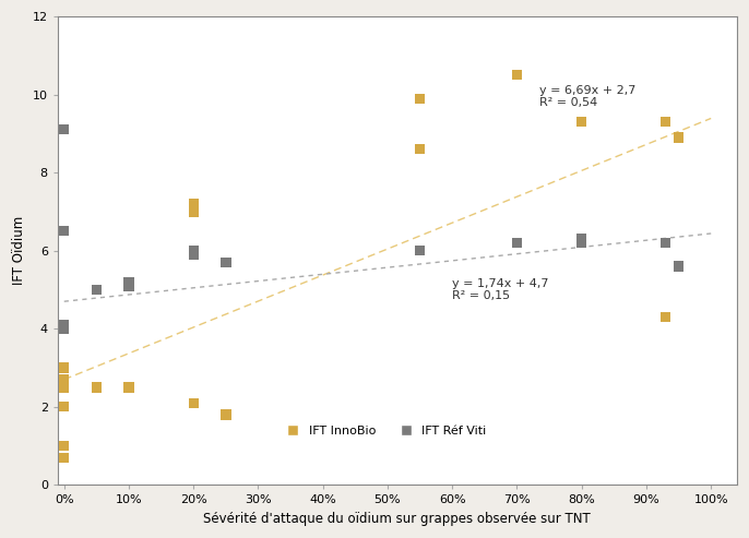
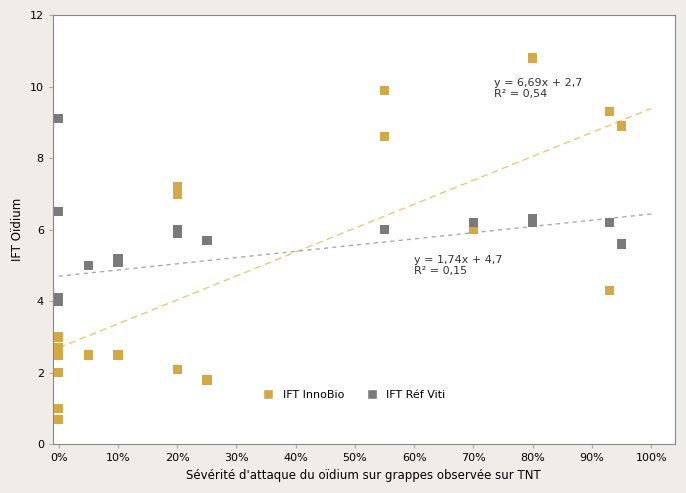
IFT InnoBio/70%: 10.5 -> 6.0
IFT InnoBio/80%: 9.3 -> 10.8
